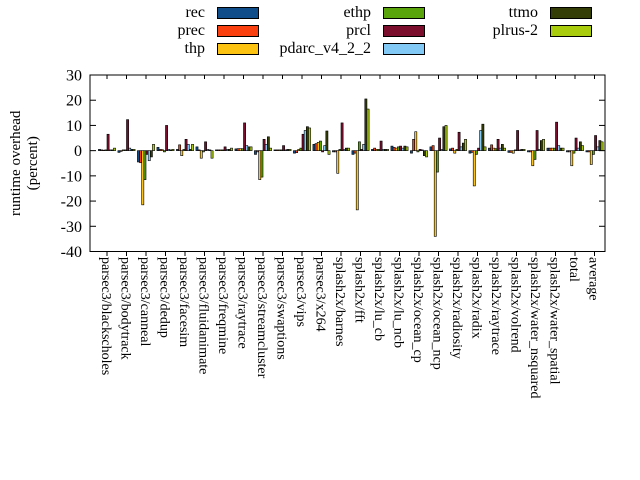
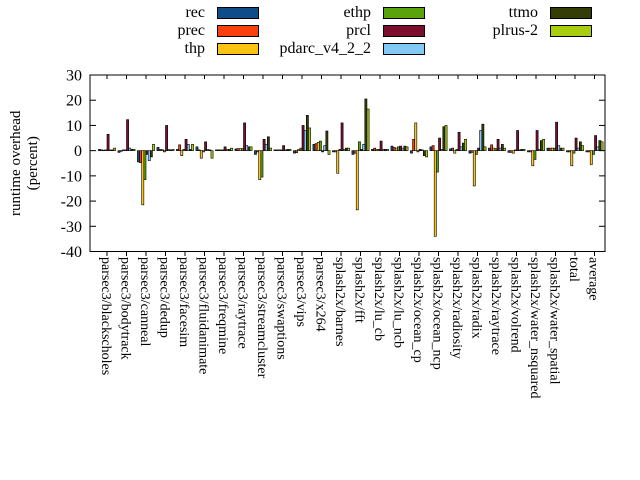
prcl/parsec3/vips: 6 -> 10
ttmo/parsec3/vips: 10 -> 14
thp/splash2x/ocean_cp: 8 -> 11
